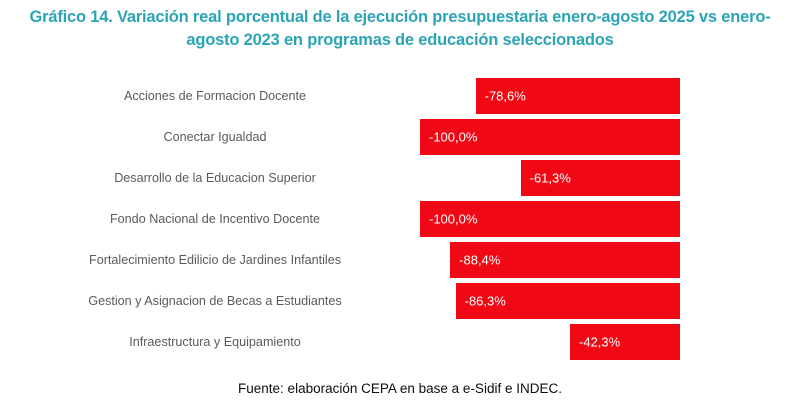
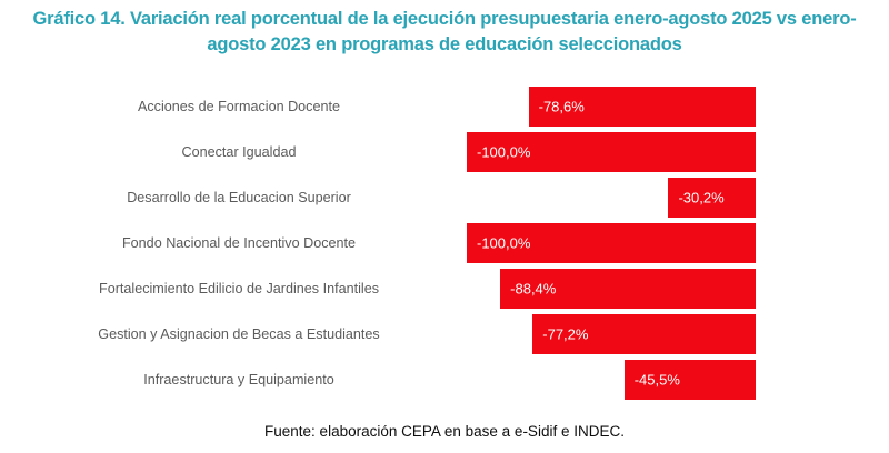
Desarrollo de la Educacion Superior: -61,3% -> -30,2%
Gestion y Asignacion de Becas a Estudiantes: -86,3% -> -77,2%
Infraestructura y Equipamiento: -42,3% -> -45,5%
